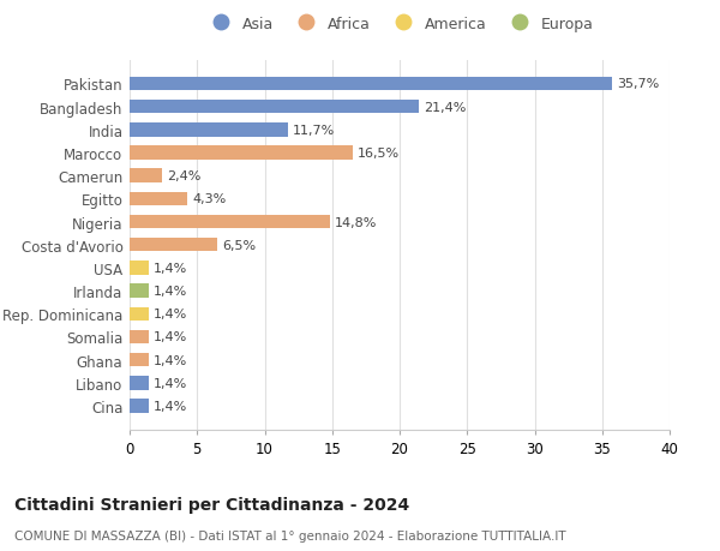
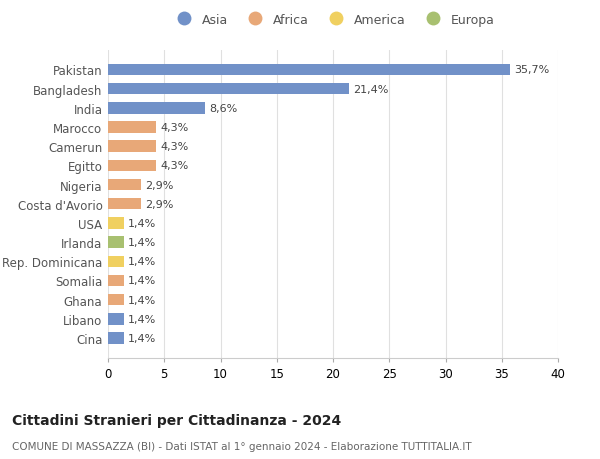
India: 11,7% -> 8,6%
Marocco: 16,5% -> 4,3%
Camerun: 2,4% -> 4,3%
Nigeria: 14,8% -> 2,9%
Costa d'Avorio: 6,5% -> 2,9%
